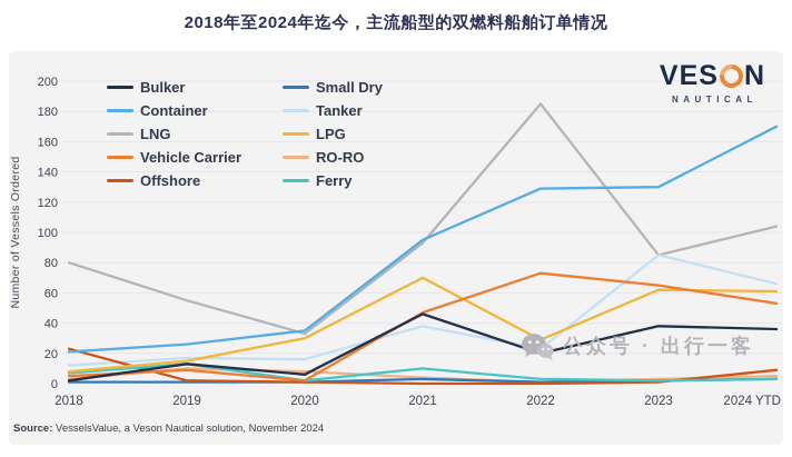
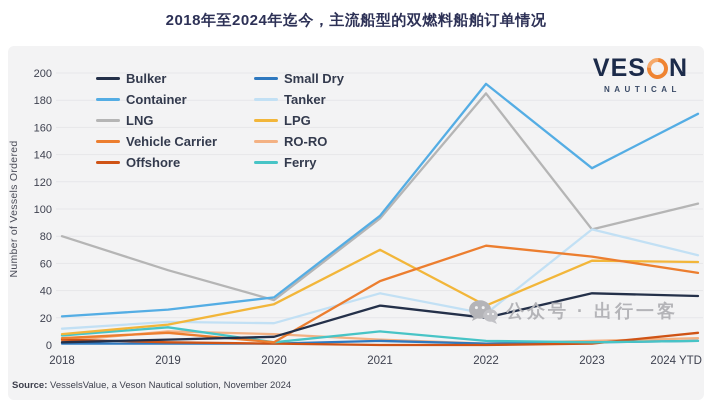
Offshore/2018: 23 -> 4
Bulker/2019: 13 -> 4
Bulker/2021: 46 -> 29
Container/2022: 129 -> 192
